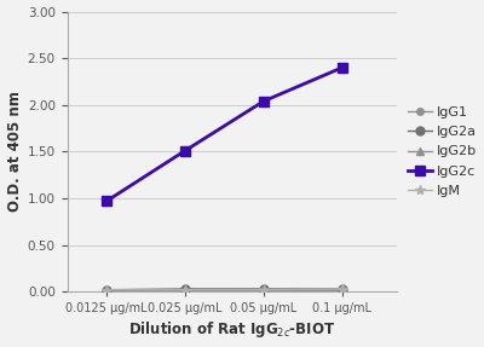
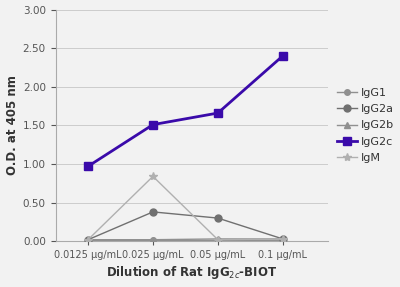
IgG2a/0.025 μg/mL: 0.03 -> 0.38
IgM/0.025 μg/mL: 0.02 -> 0.84
IgG2a/0.05 μg/mL: 0.03 -> 0.30
IgG2c/0.05 μg/mL: 2.04 -> 1.66
